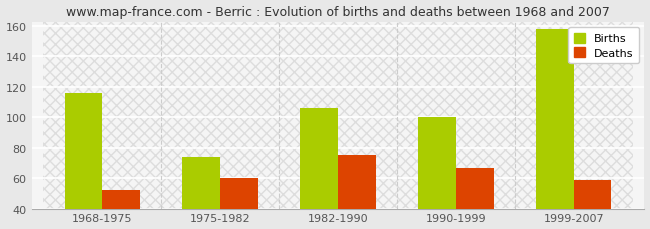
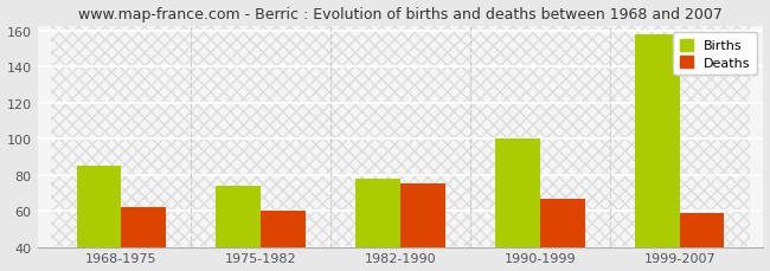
Births/1968-1975: 116 -> 85
Deaths/1968-1975: 52 -> 62
Births/1982-1990: 106 -> 78
